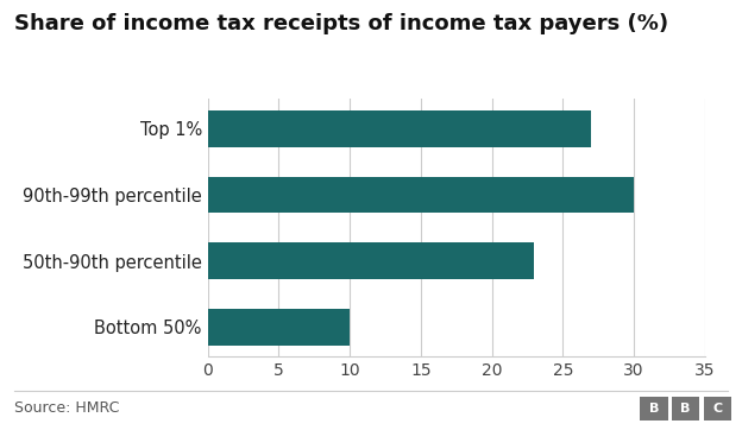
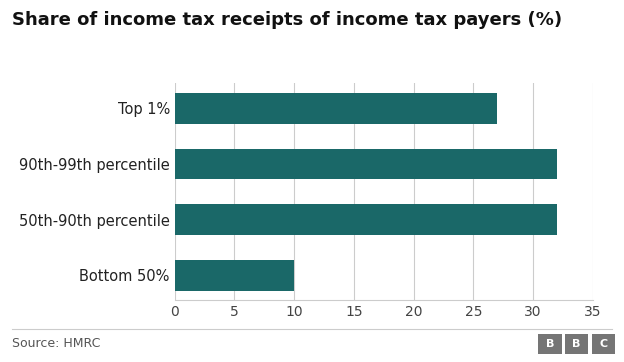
90th-99th percentile: 30 -> 32
50th-90th percentile: 23 -> 32
